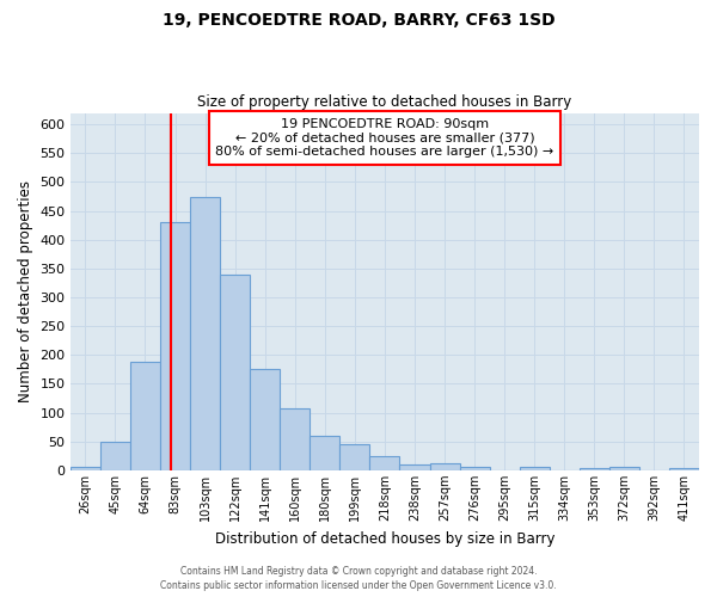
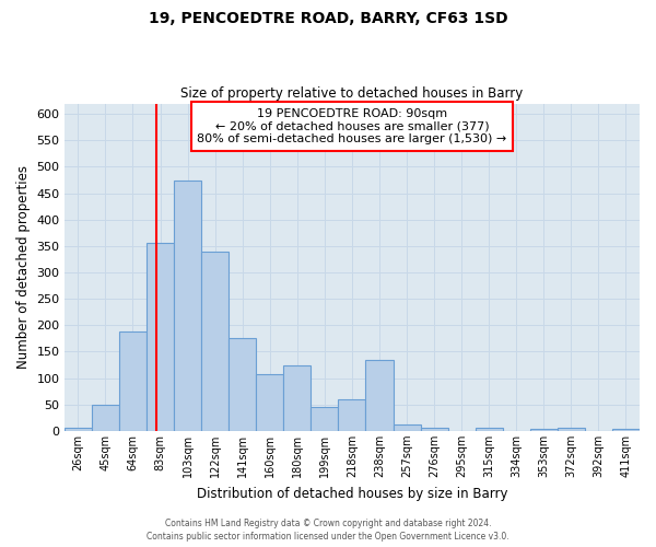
83sqm: 430 -> 355
180sqm: 60 -> 125
218sqm: 24 -> 60
238sqm: 10 -> 135
